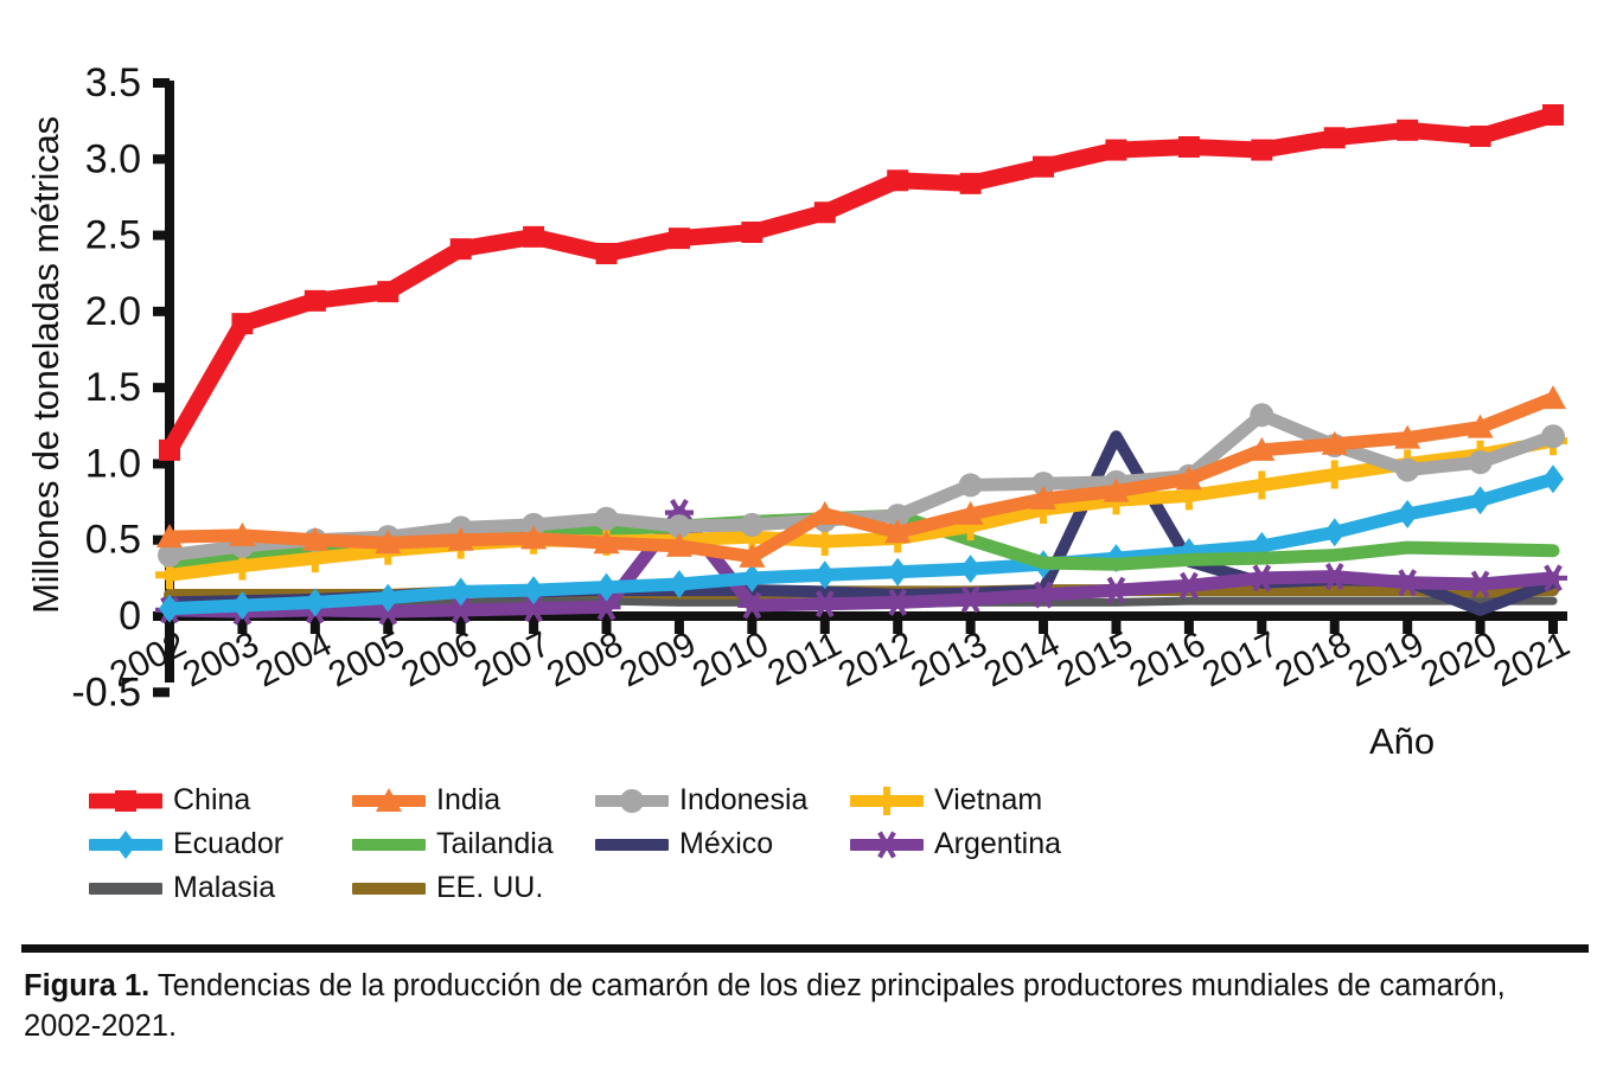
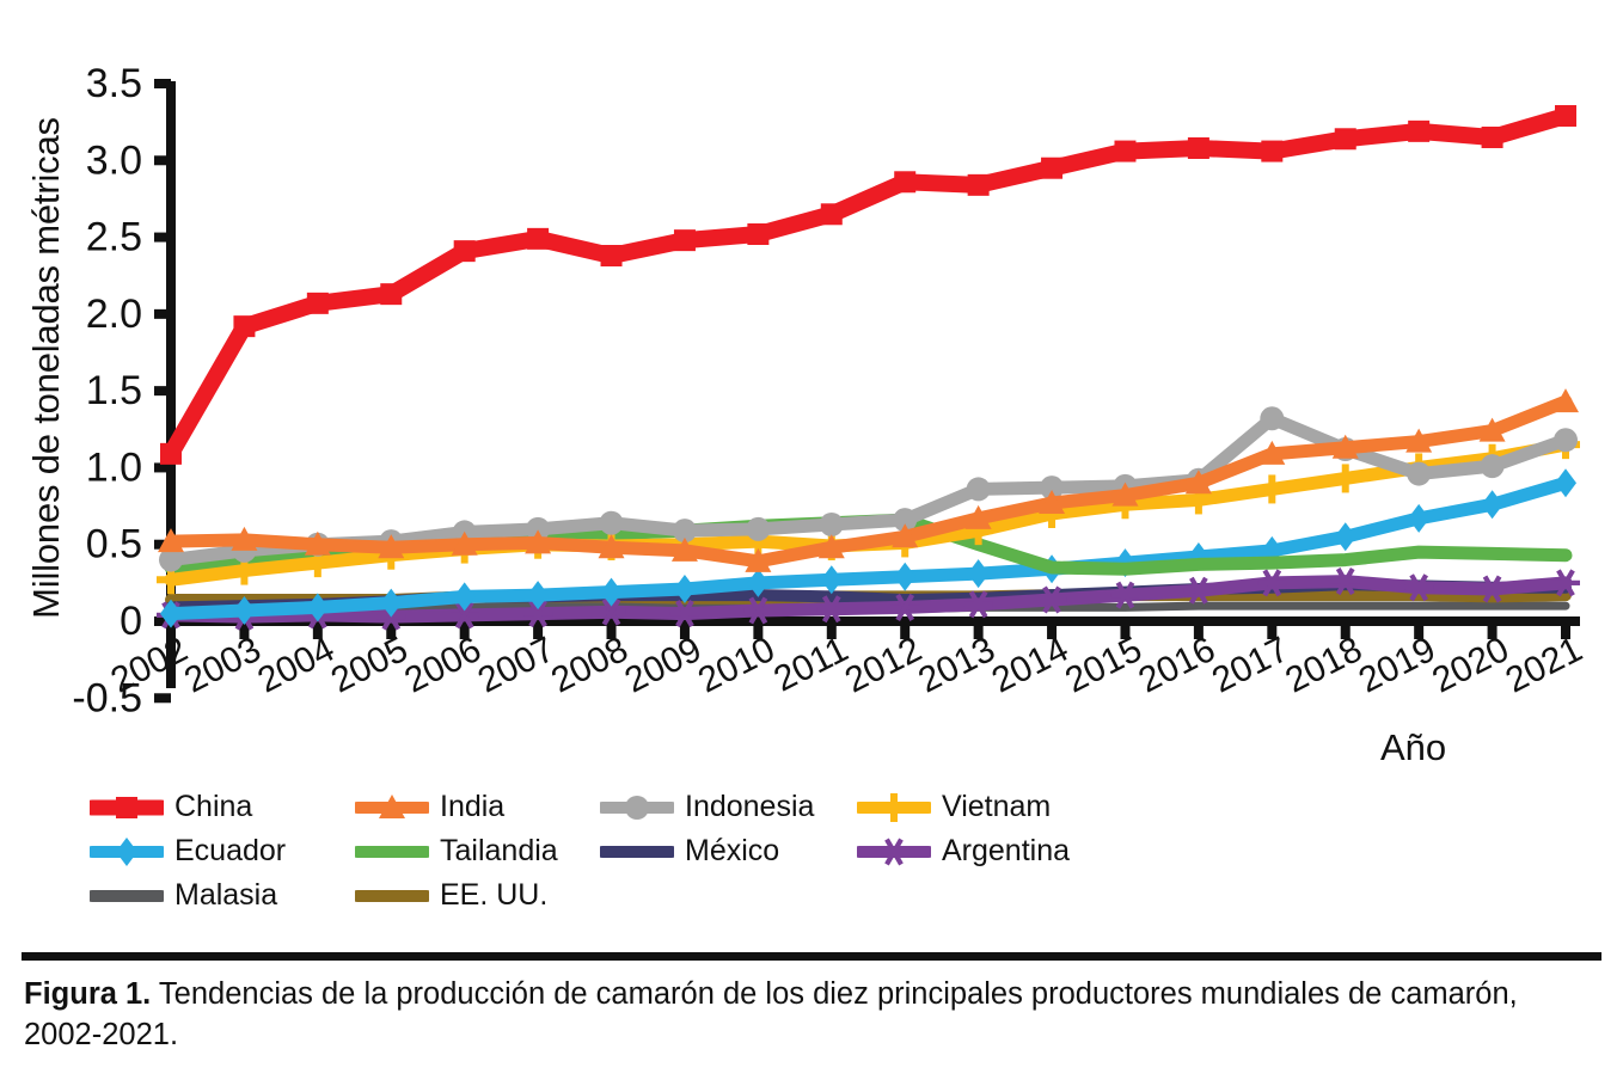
Argentina/2009: 0.68 -> 0.05
India/2011: 0.67 -> 0.48
México/2015: 1.18 -> 0.19
México/2016: 0.36 -> 0.21
México/2020: 0.04 -> 0.22
